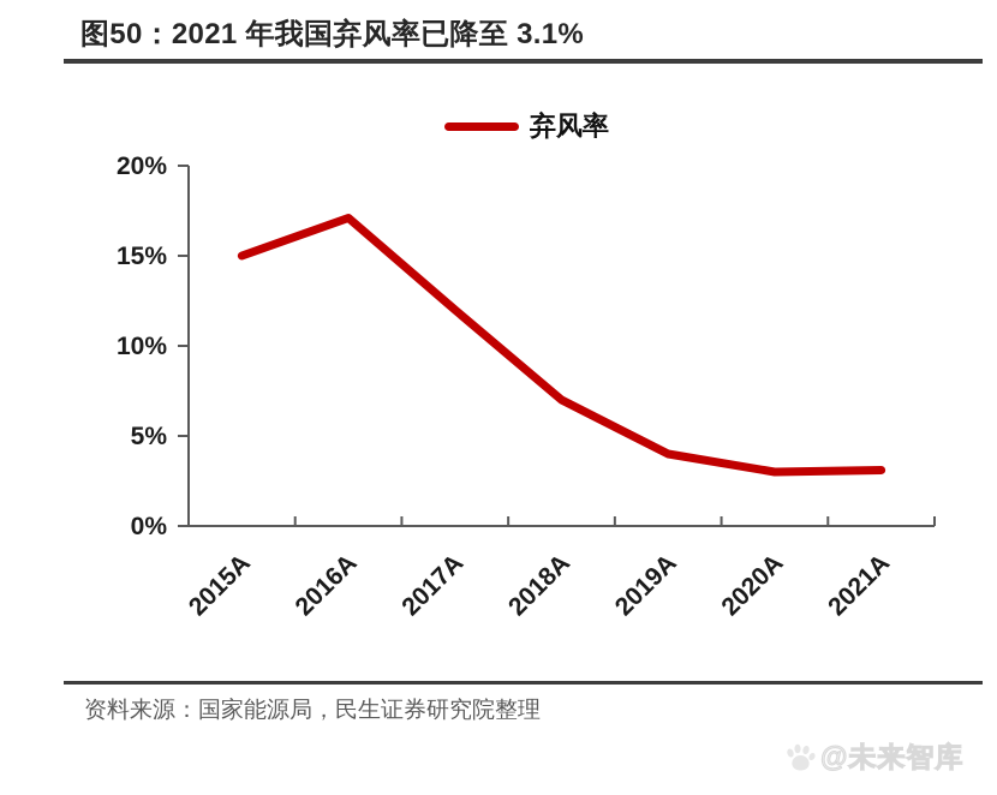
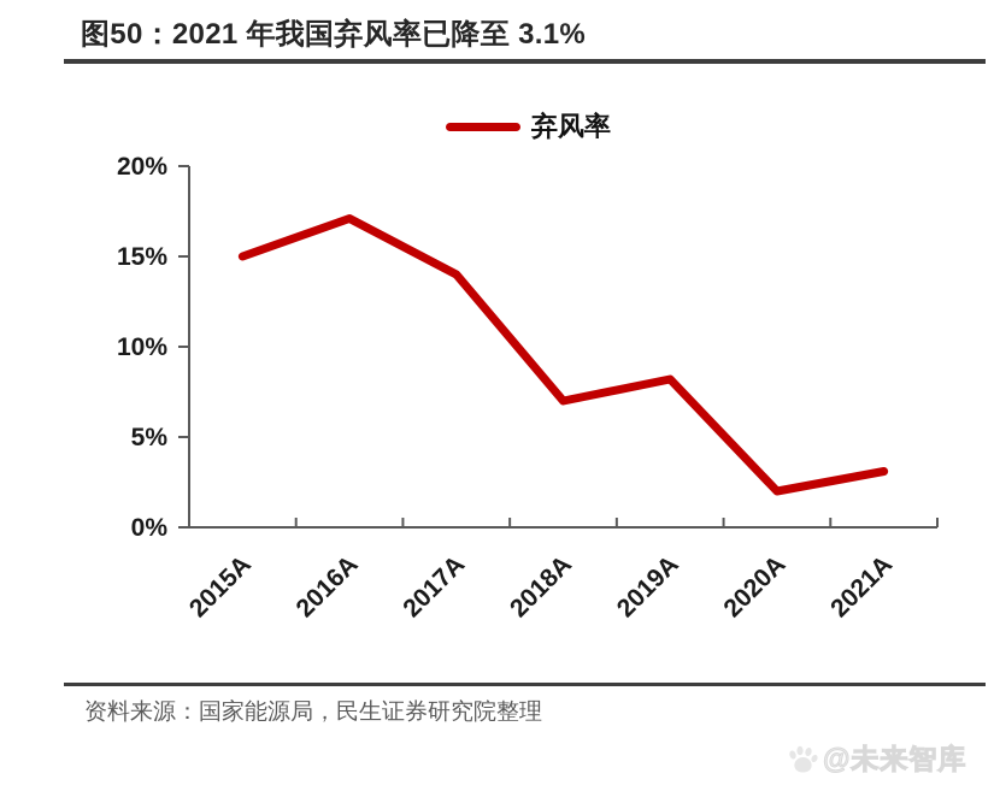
2017A: 12.0% -> 14.0%
2019A: 4.0% -> 8.2%
2020A: 3.0% -> 2.0%
